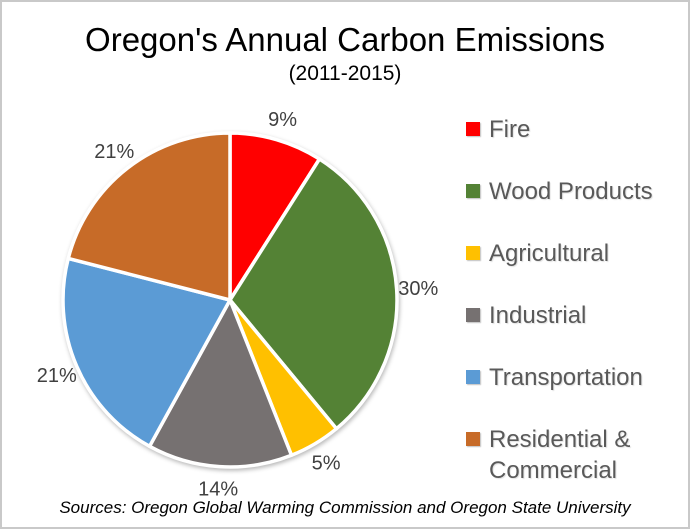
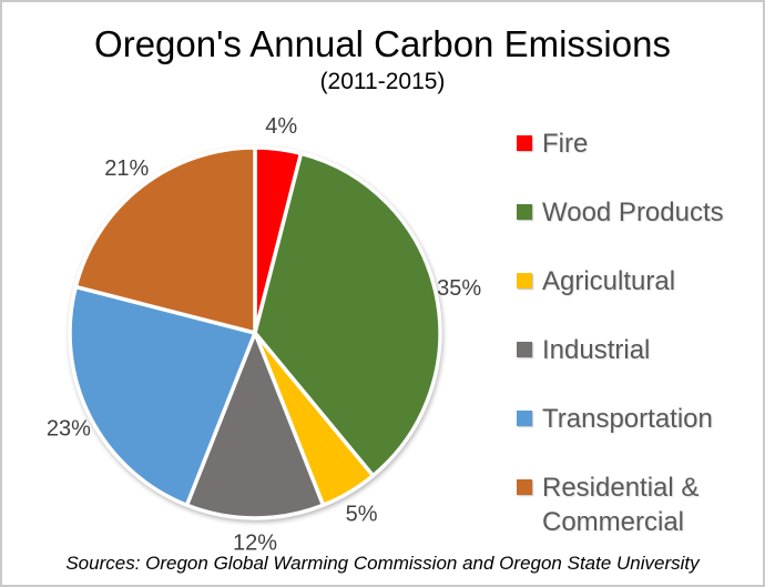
Fire: 9% -> 4%
Wood Products: 30% -> 35%
Industrial: 14% -> 12%
Transportation: 21% -> 23%
